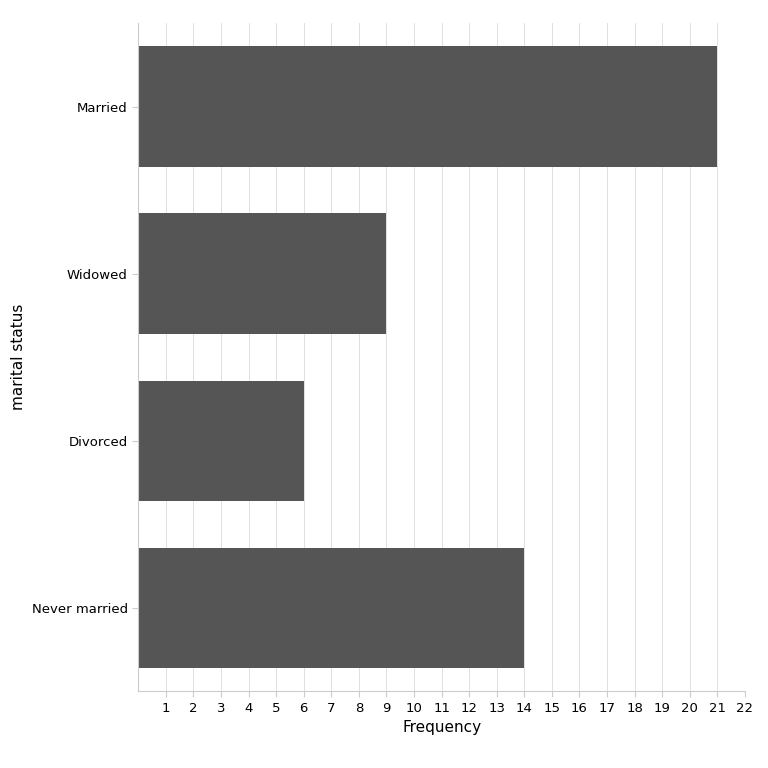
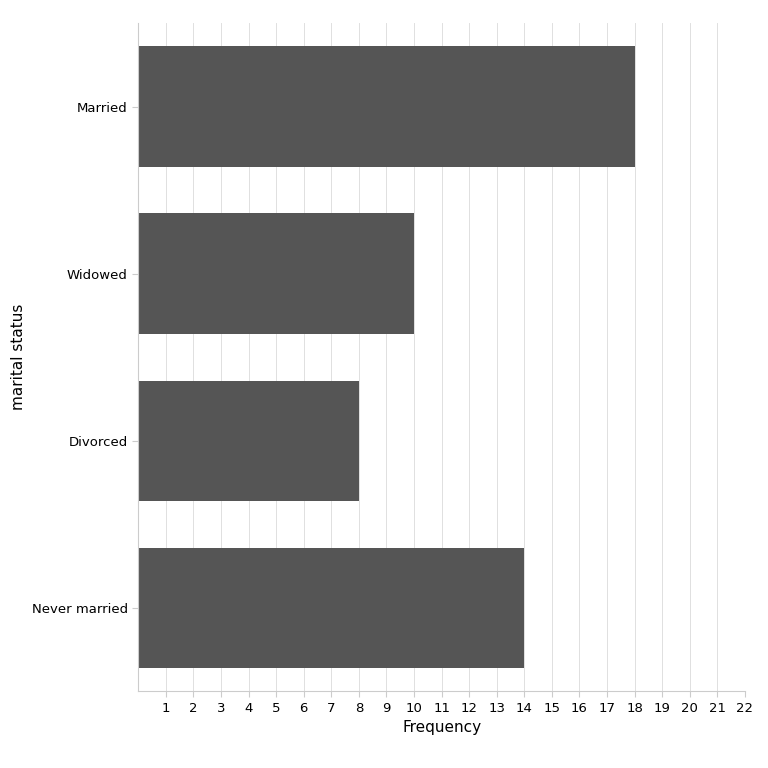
Married: 21 -> 18
Widowed: 9 -> 10
Divorced: 6 -> 8
